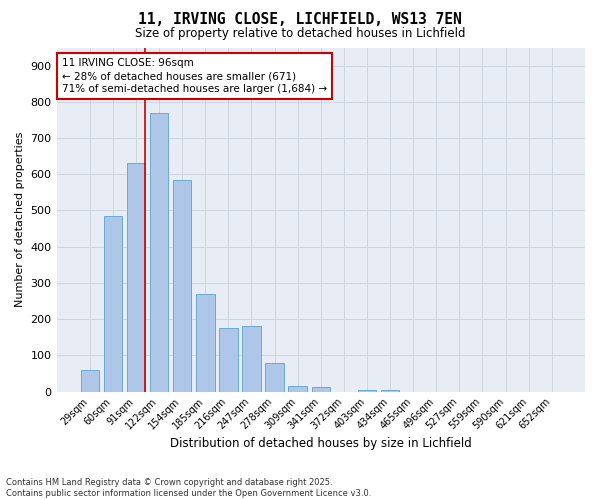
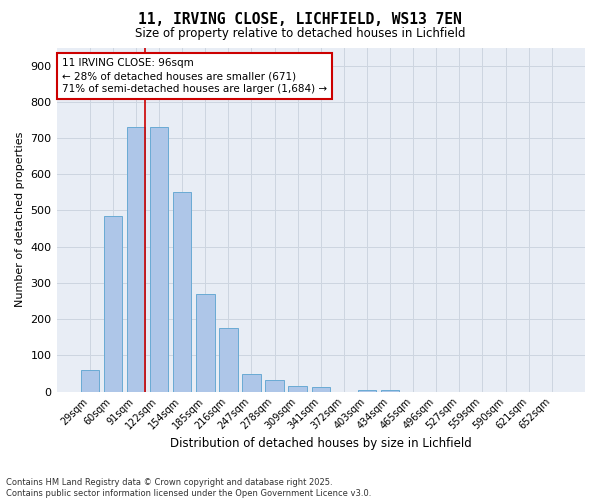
91sqm: 630 -> 730
122sqm: 770 -> 730
154sqm: 585 -> 550
247sqm: 180 -> 48
278sqm: 80 -> 33
